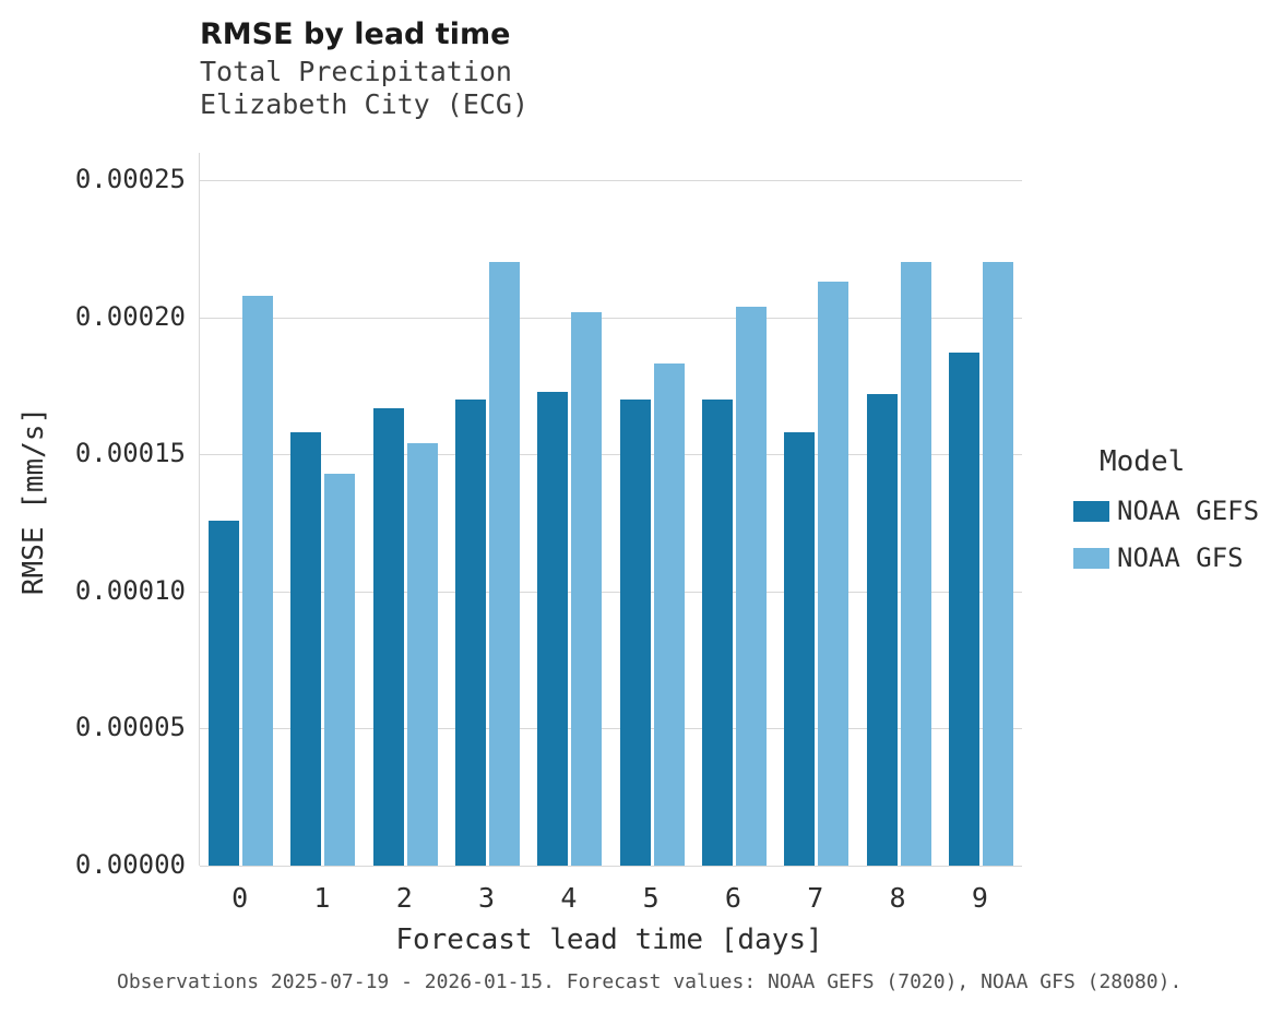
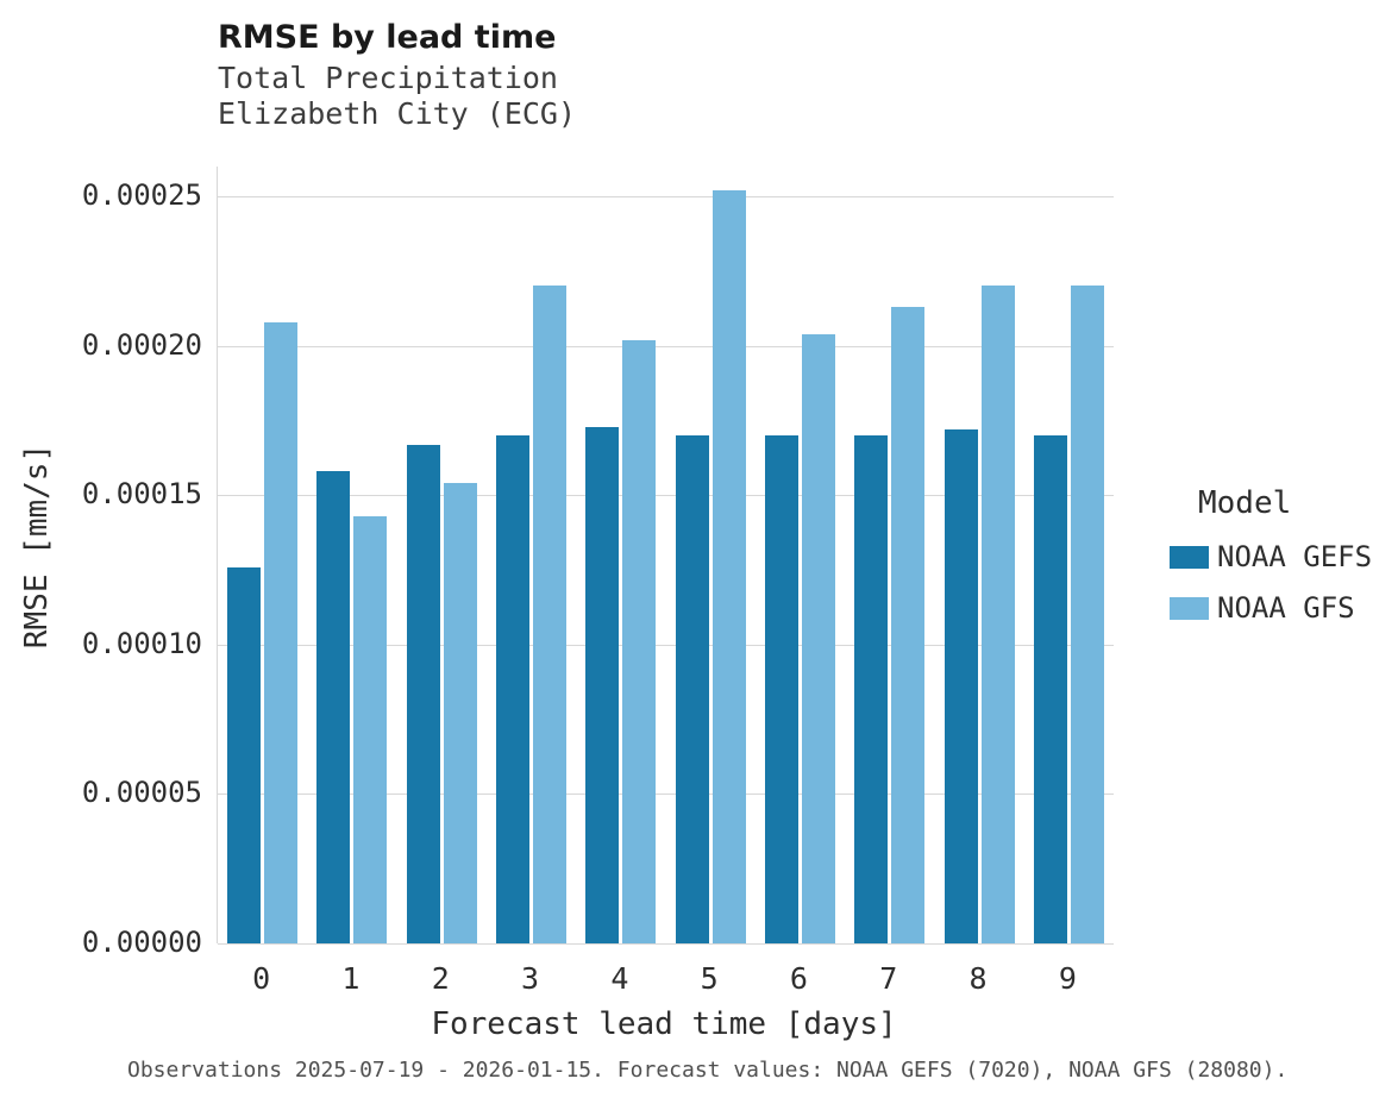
NOAA GFS/5: 0.000183 -> 0.000252
NOAA GEFS/7: 0.000158 -> 0.000170
NOAA GEFS/9: 0.000187 -> 0.000170
